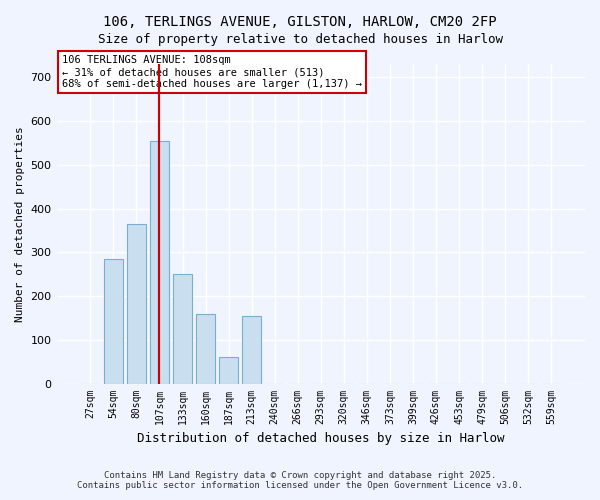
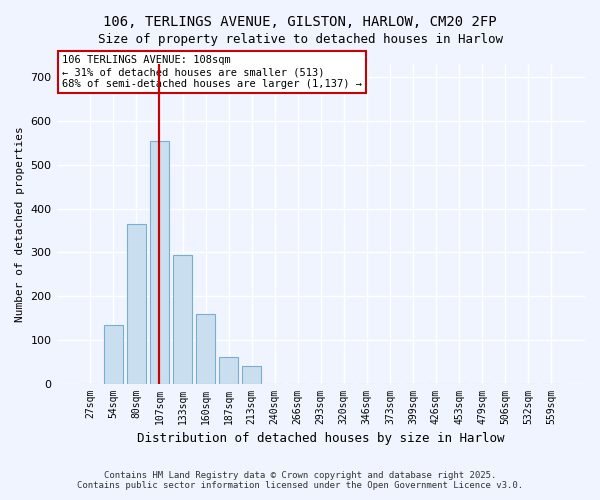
54sqm: 285 -> 135
133sqm: 250 -> 295
213sqm: 155 -> 40
